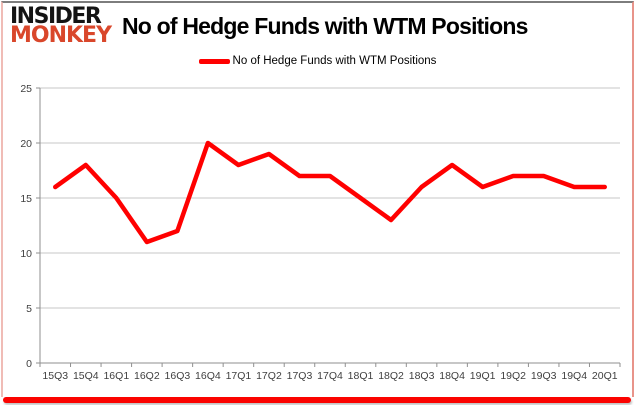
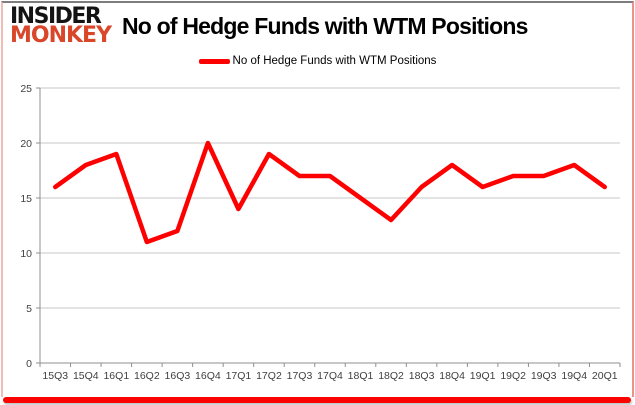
16Q1: 15 -> 19
17Q1: 18 -> 14
19Q4: 16 -> 18
